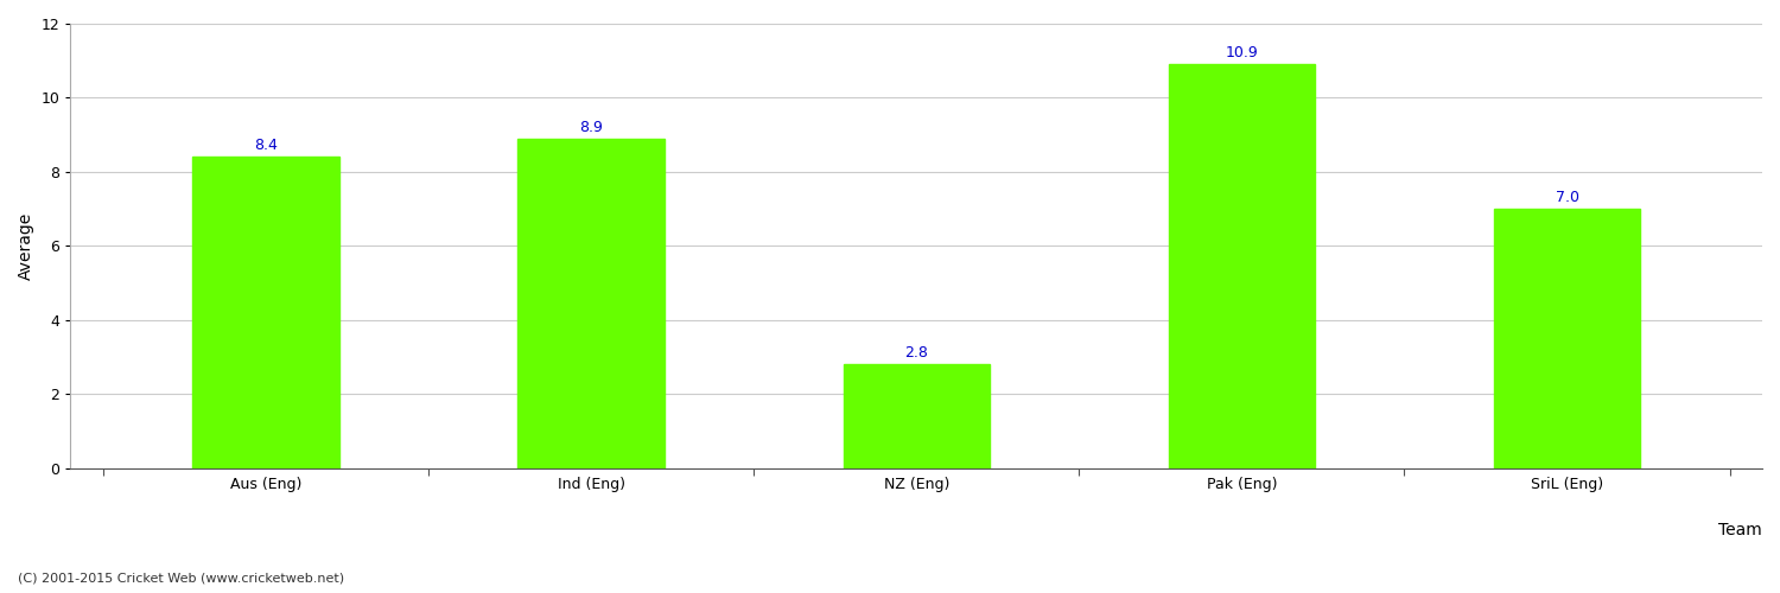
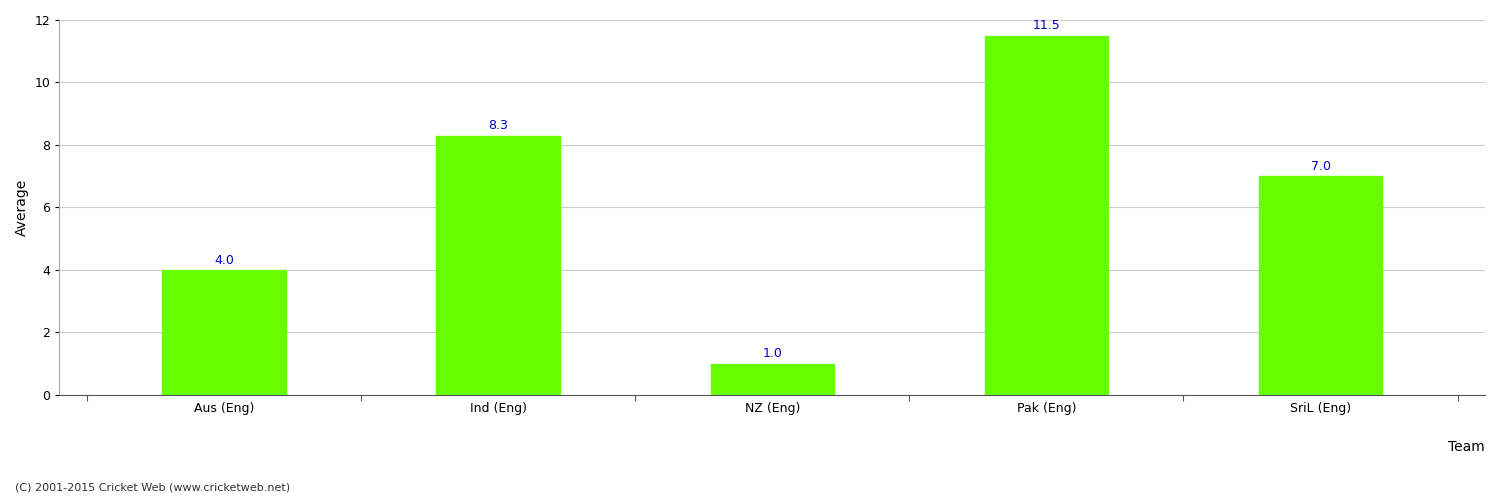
Aus (Eng): 8.4 -> 4.0
Ind (Eng): 8.9 -> 8.3
NZ (Eng): 2.8 -> 1.0
Pak (Eng): 10.9 -> 11.5
